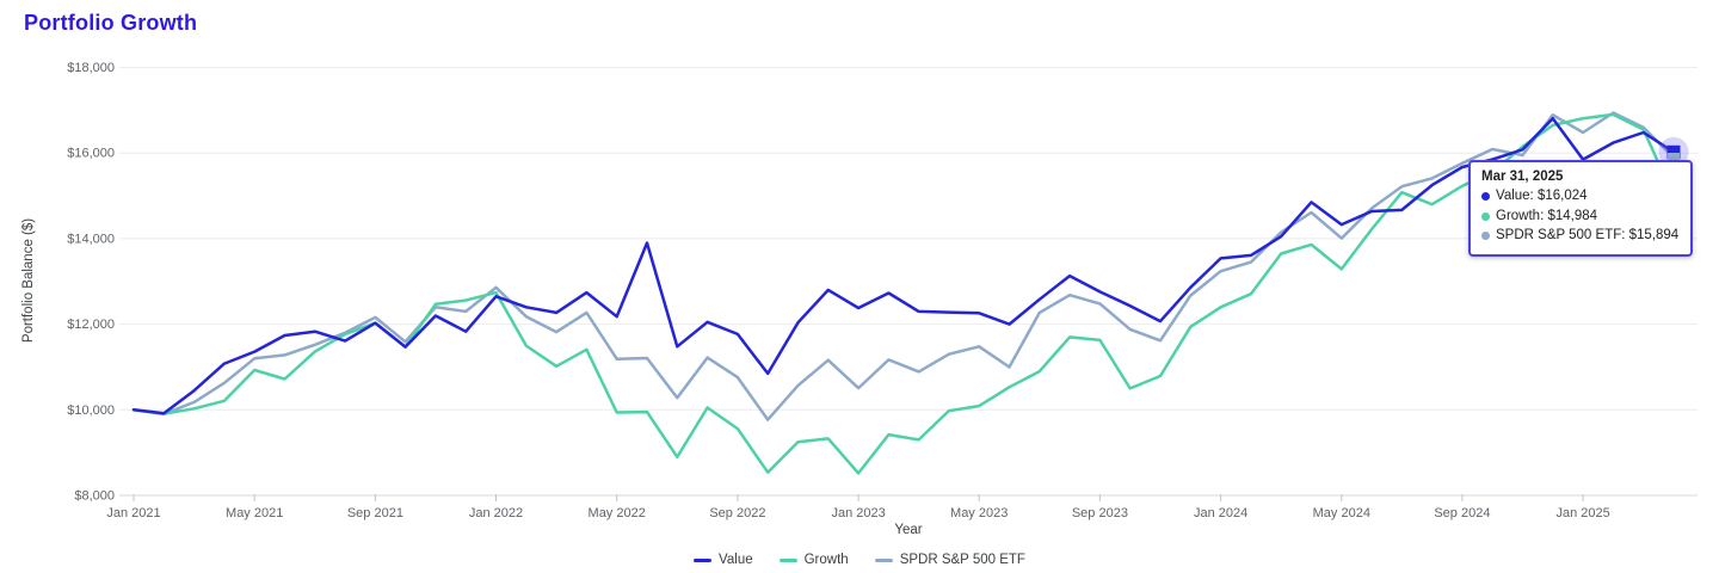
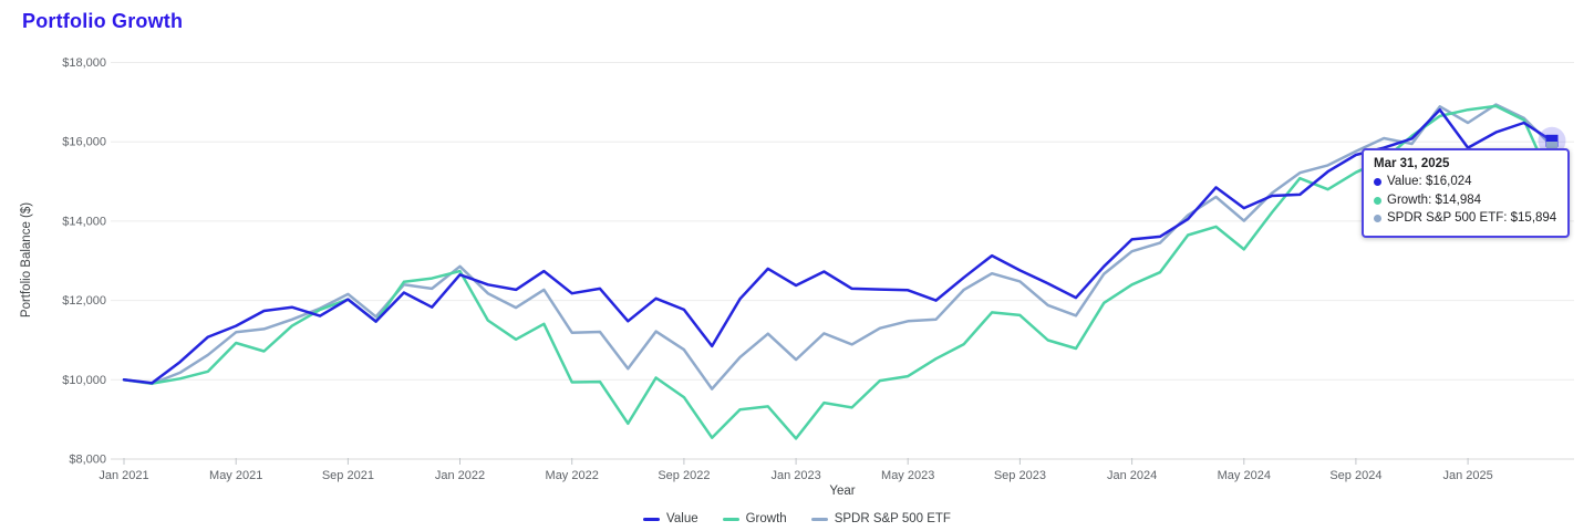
Value/May 2022: $13900 -> $12300
SPDR S&P 500 ETF/May 2023: $11000 -> $11500
Growth/Sep 2023: $10500 -> $11000
